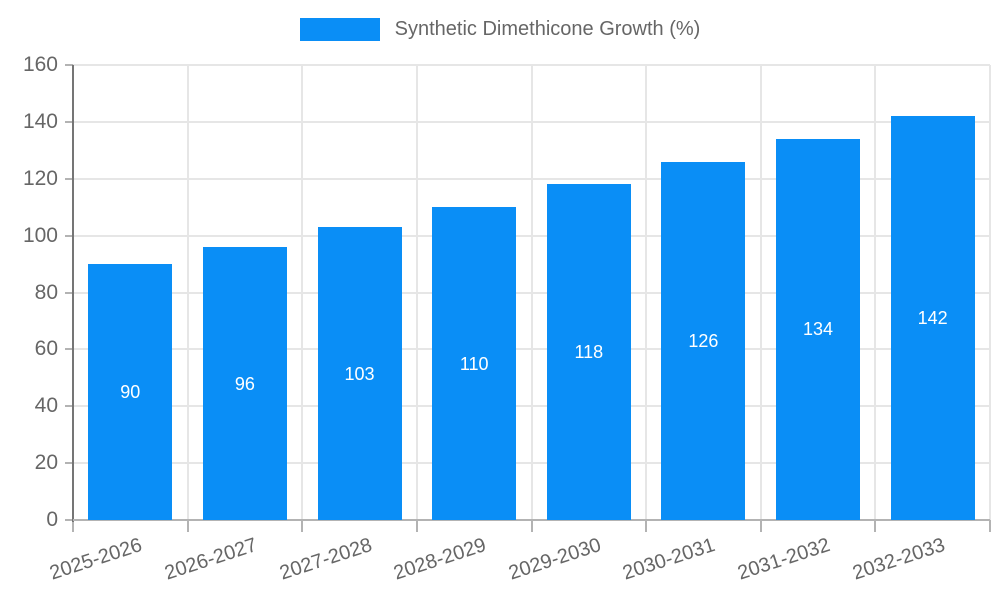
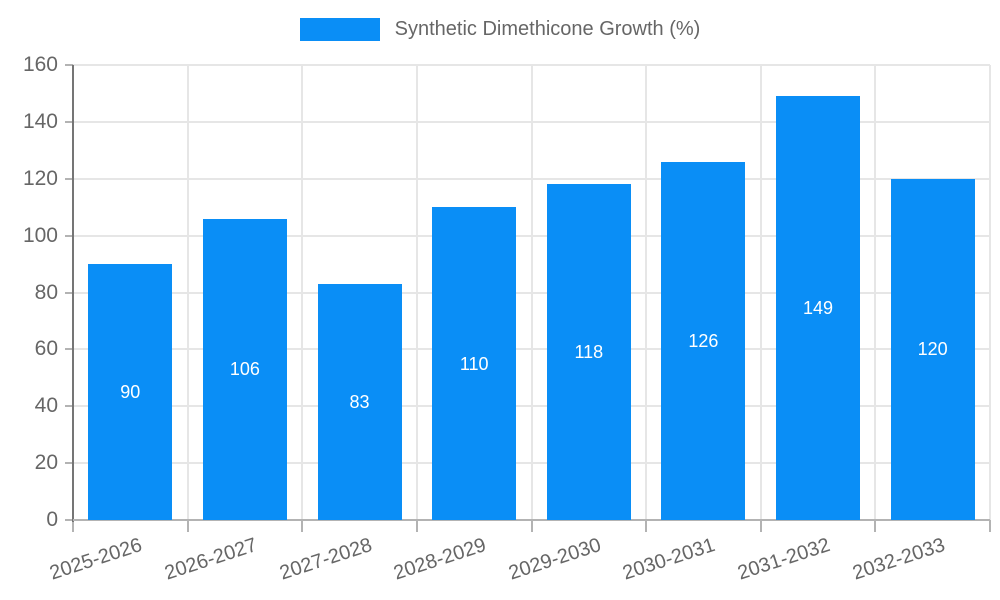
2026-2027: 96 -> 106
2027-2028: 103 -> 83
2031-2032: 134 -> 149
2032-2033: 142 -> 120
